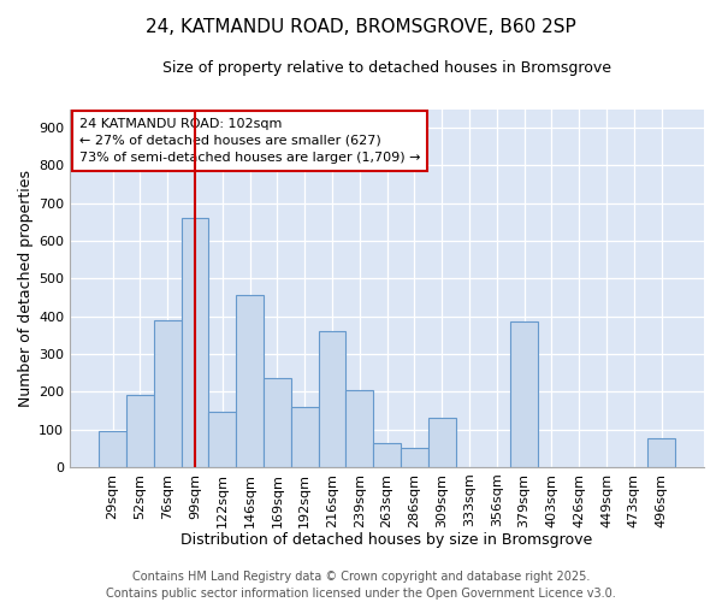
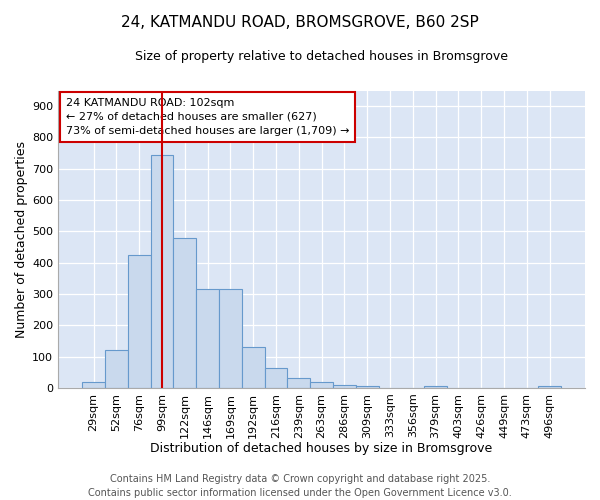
29sqm: 95 -> 20
52sqm: 190 -> 120
76sqm: 390 -> 425
99sqm: 660 -> 745
122sqm: 145 -> 480
146sqm: 455 -> 315
169sqm: 235 -> 315
192sqm: 160 -> 130
216sqm: 360 -> 65
239sqm: 205 -> 30
263sqm: 65 -> 20
286sqm: 50 -> 10
309sqm: 130 -> 7
379sqm: 385 -> 7
496sqm: 75 -> 7
